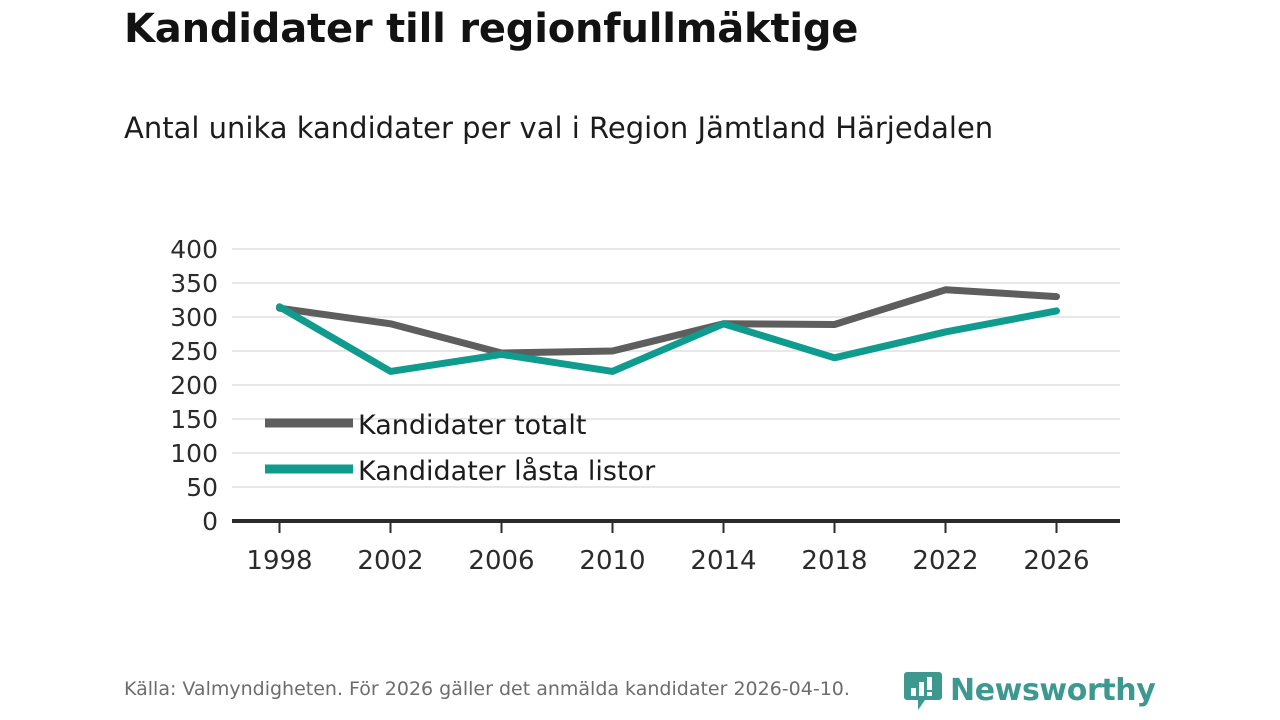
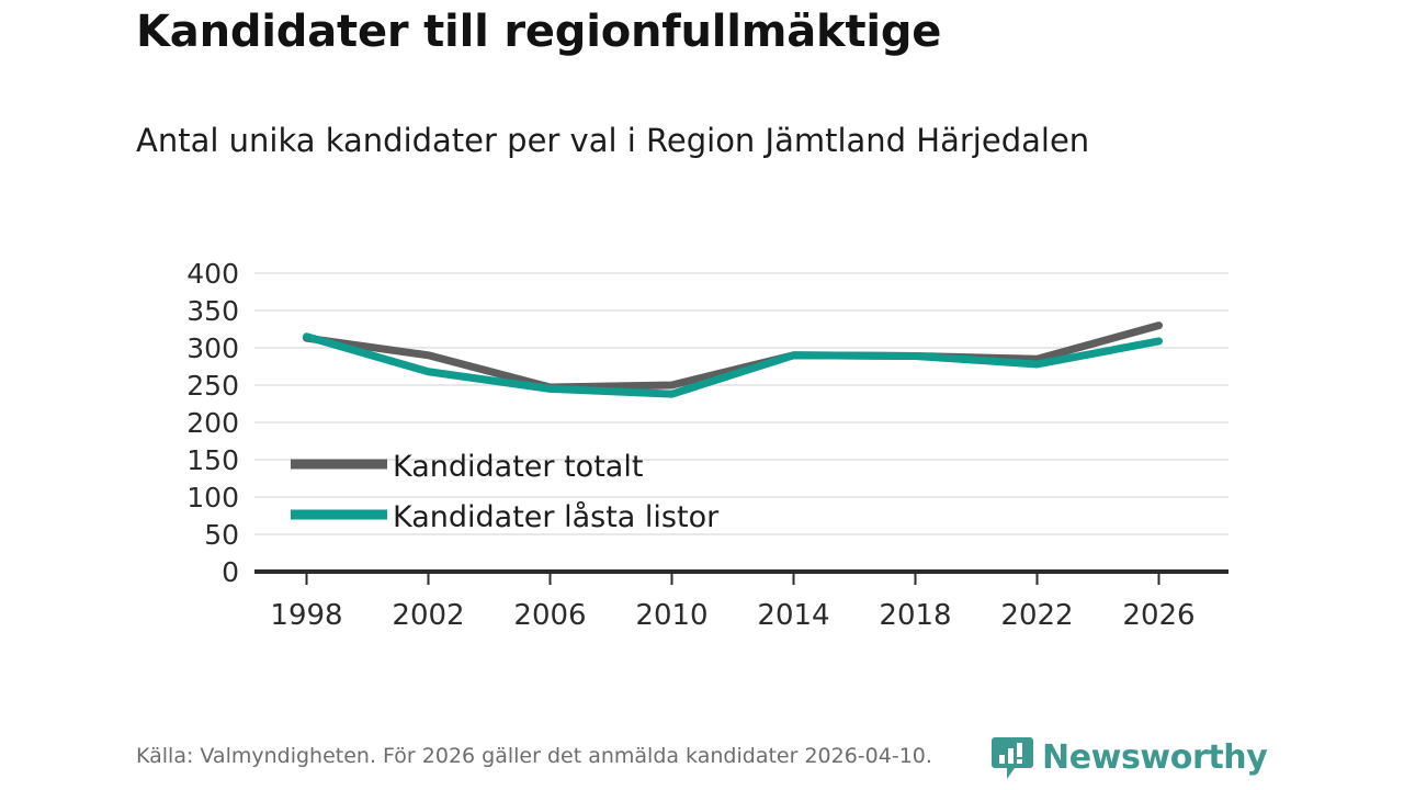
Kandidater låsta listor/2002: 220 -> 270
Kandidater låsta listor/2010: 220 -> 240
Kandidater låsta listor/2018: 240 -> 290
Kandidater totalt/2022: 340 -> 280
